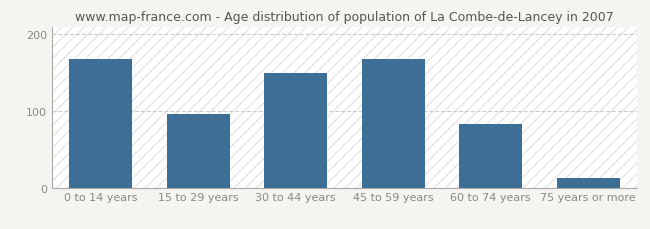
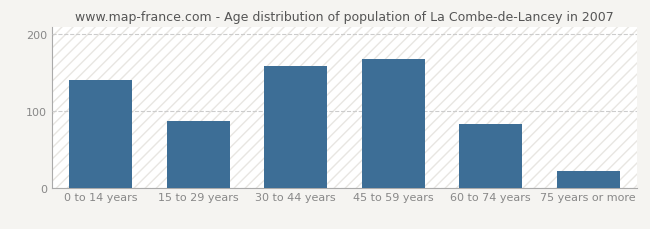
0 to 14 years: 168 -> 140
15 to 29 years: 96 -> 87
30 to 44 years: 150 -> 158
75 years or more: 12 -> 22
